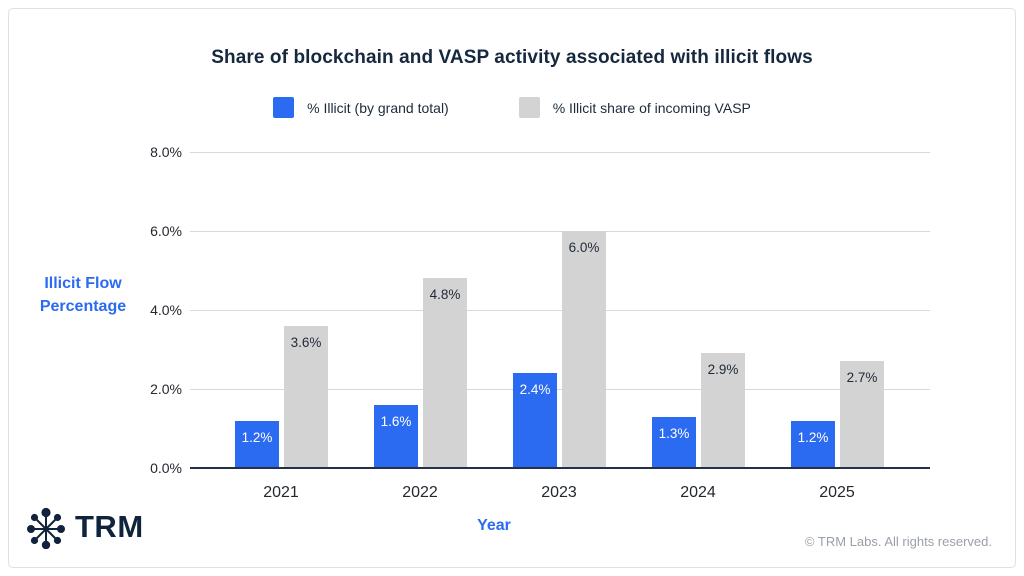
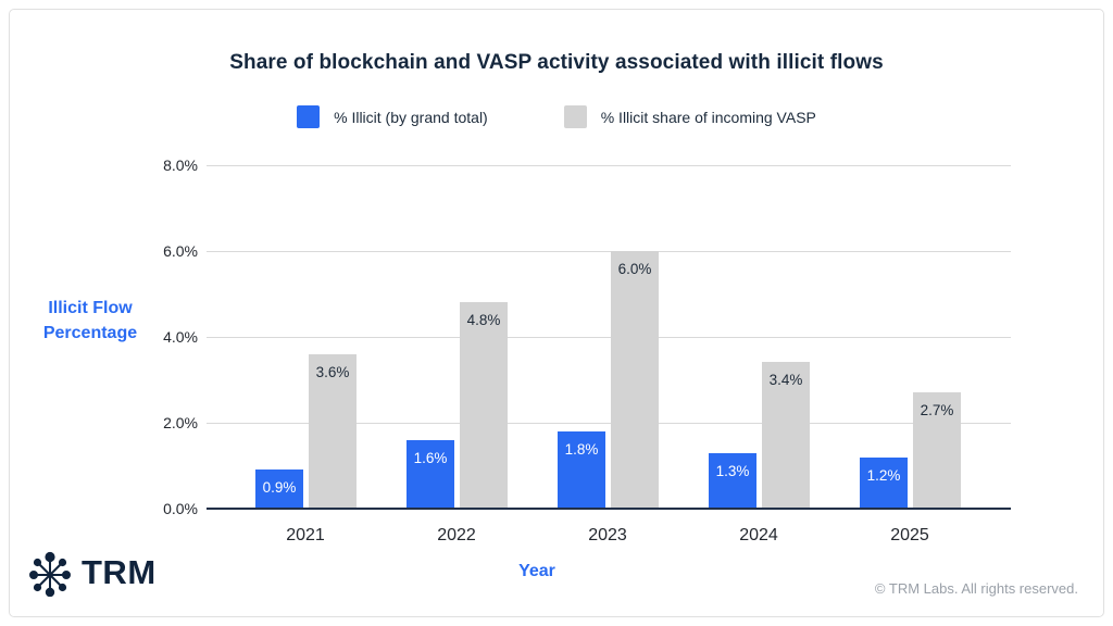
% Illicit (by grand total)/2021: 1.2% -> 0.9%
% Illicit (by grand total)/2023: 2.4% -> 1.8%
% Illicit share of incoming VASP/2024: 2.9% -> 3.4%
